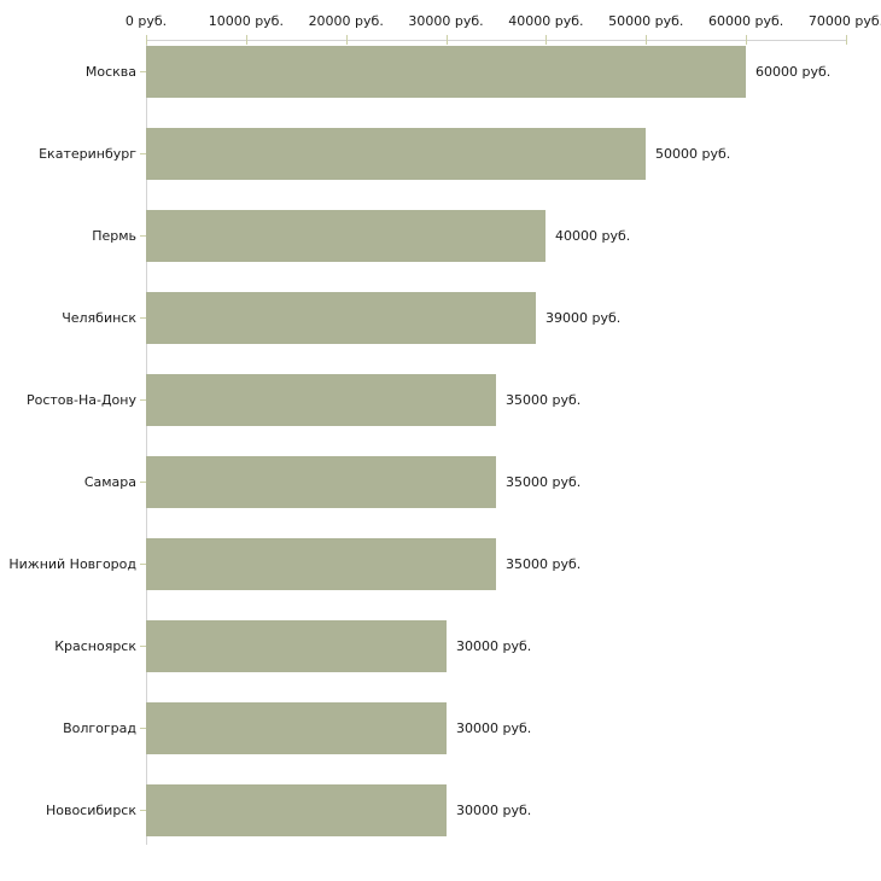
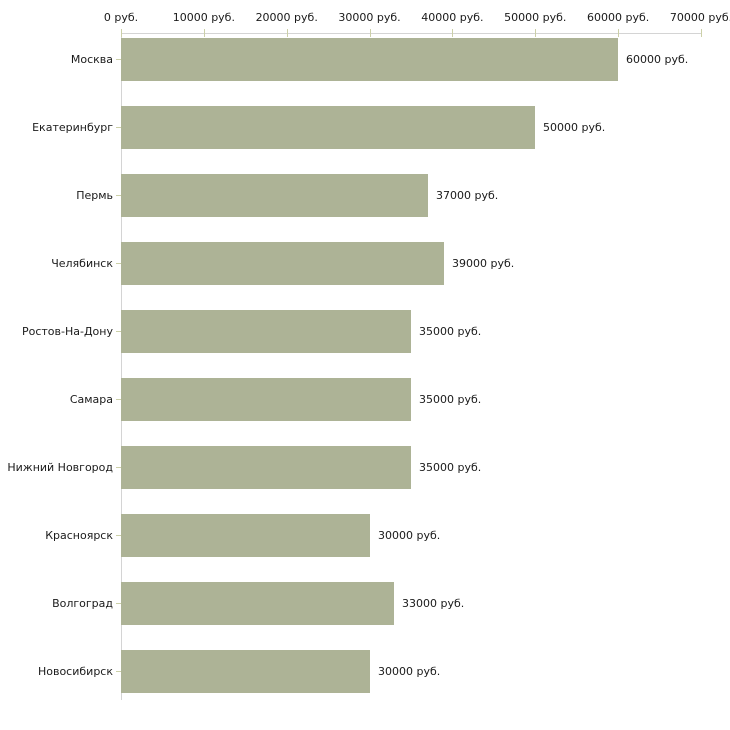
Пермь: 40000 -> 37000
Волгоград: 30000 -> 33000
